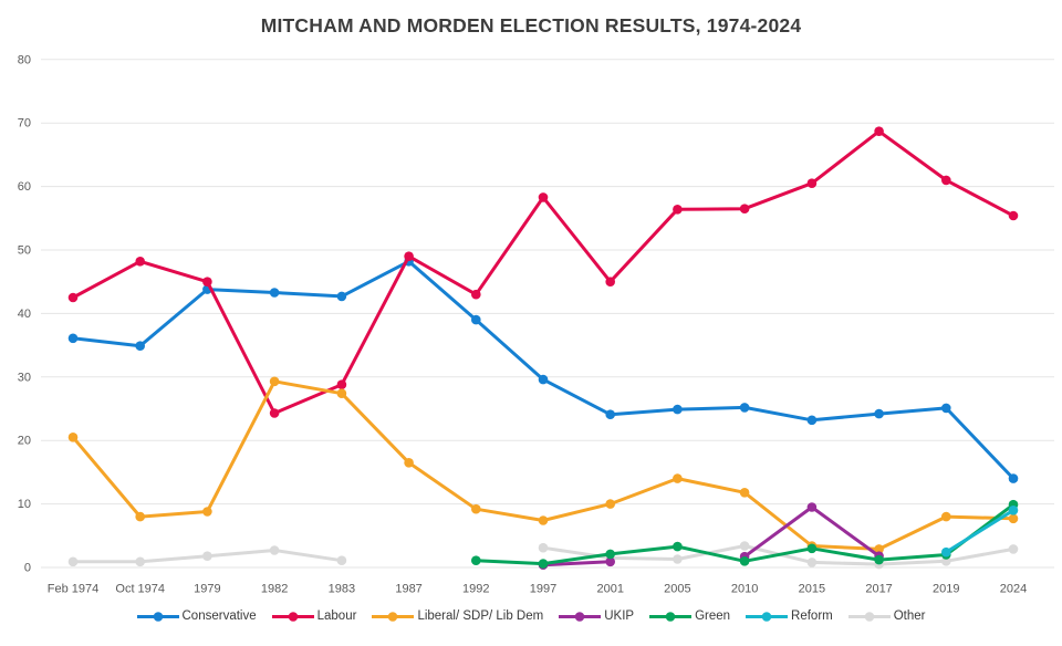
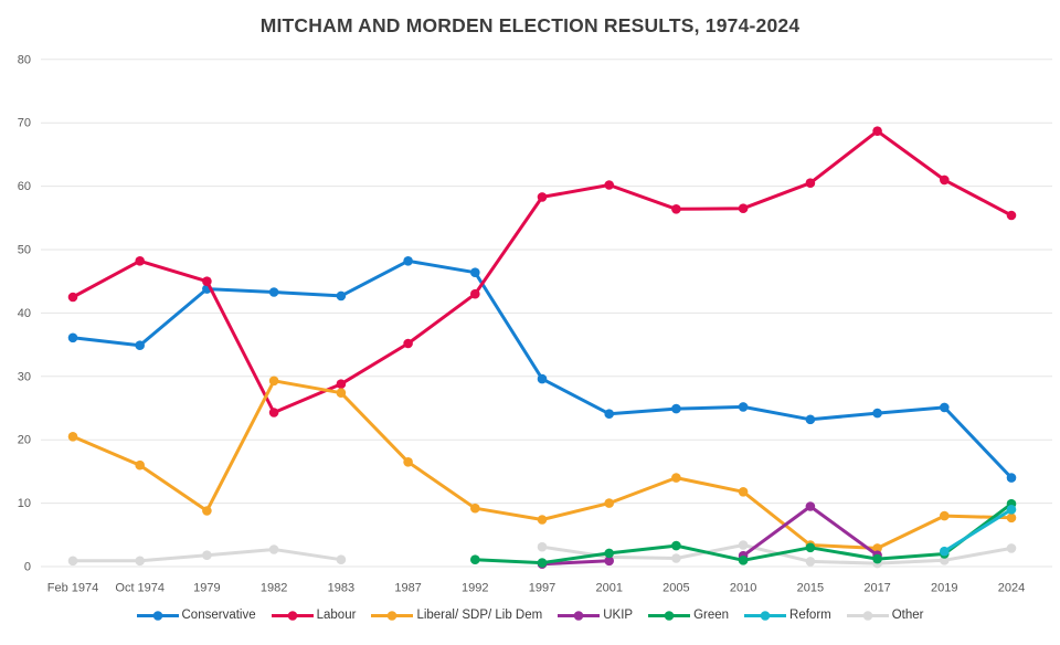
Liberal/ SDP/ Lib Dem/Oct 1974: 8 -> 16
Labour/1987: 49 -> 35
Conservative/1992: 39 -> 46
Labour/2001: 45 -> 60
